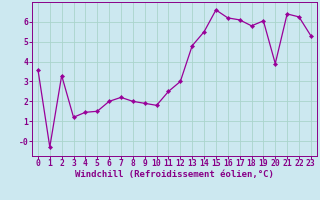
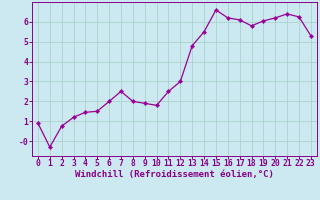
0: 3.6 -> 0.9
2: 3.3 -> 0.8
7: 2.2 -> 2.5
20: 3.9 -> 6.2
